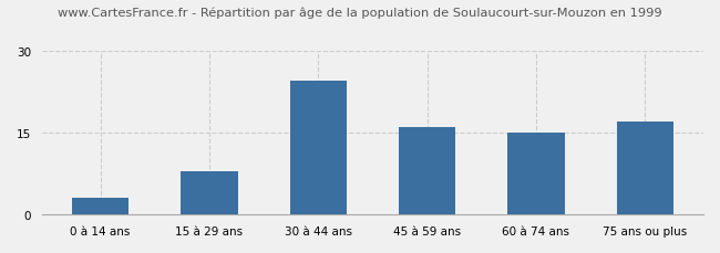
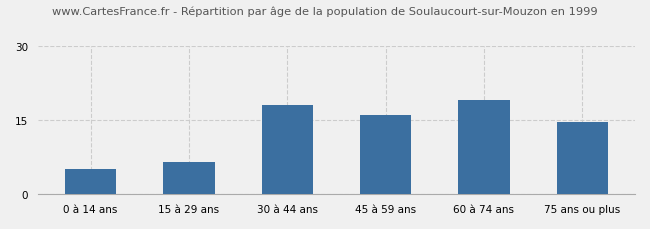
0 à 14 ans: 3.0 -> 5.0
15 à 29 ans: 8.0 -> 6.5
30 à 44 ans: 24.5 -> 18.0
60 à 74 ans: 15.0 -> 19.0
75 ans ou plus: 17.0 -> 14.5
